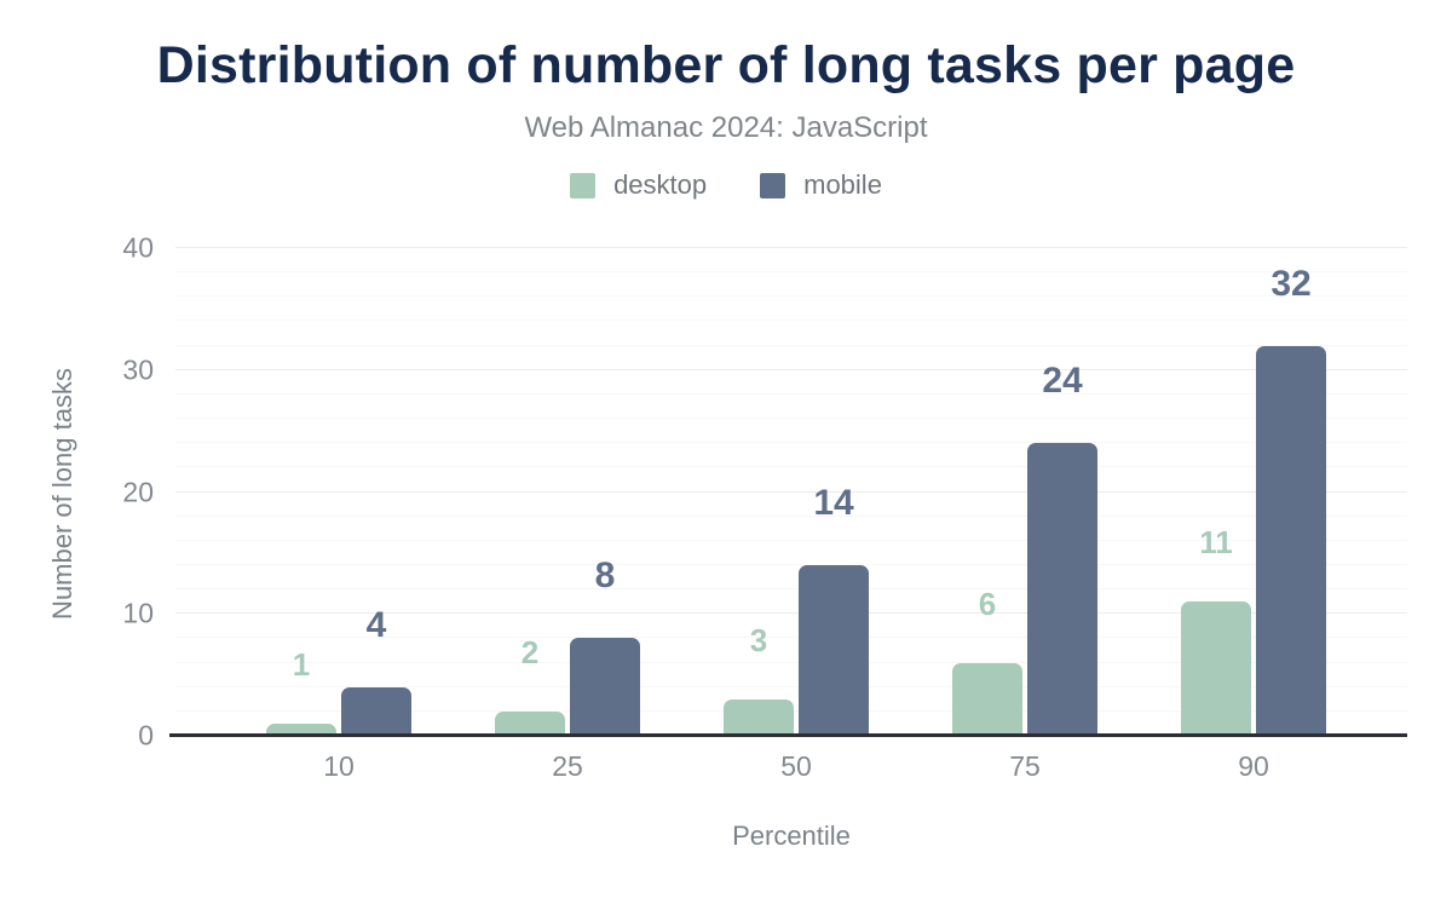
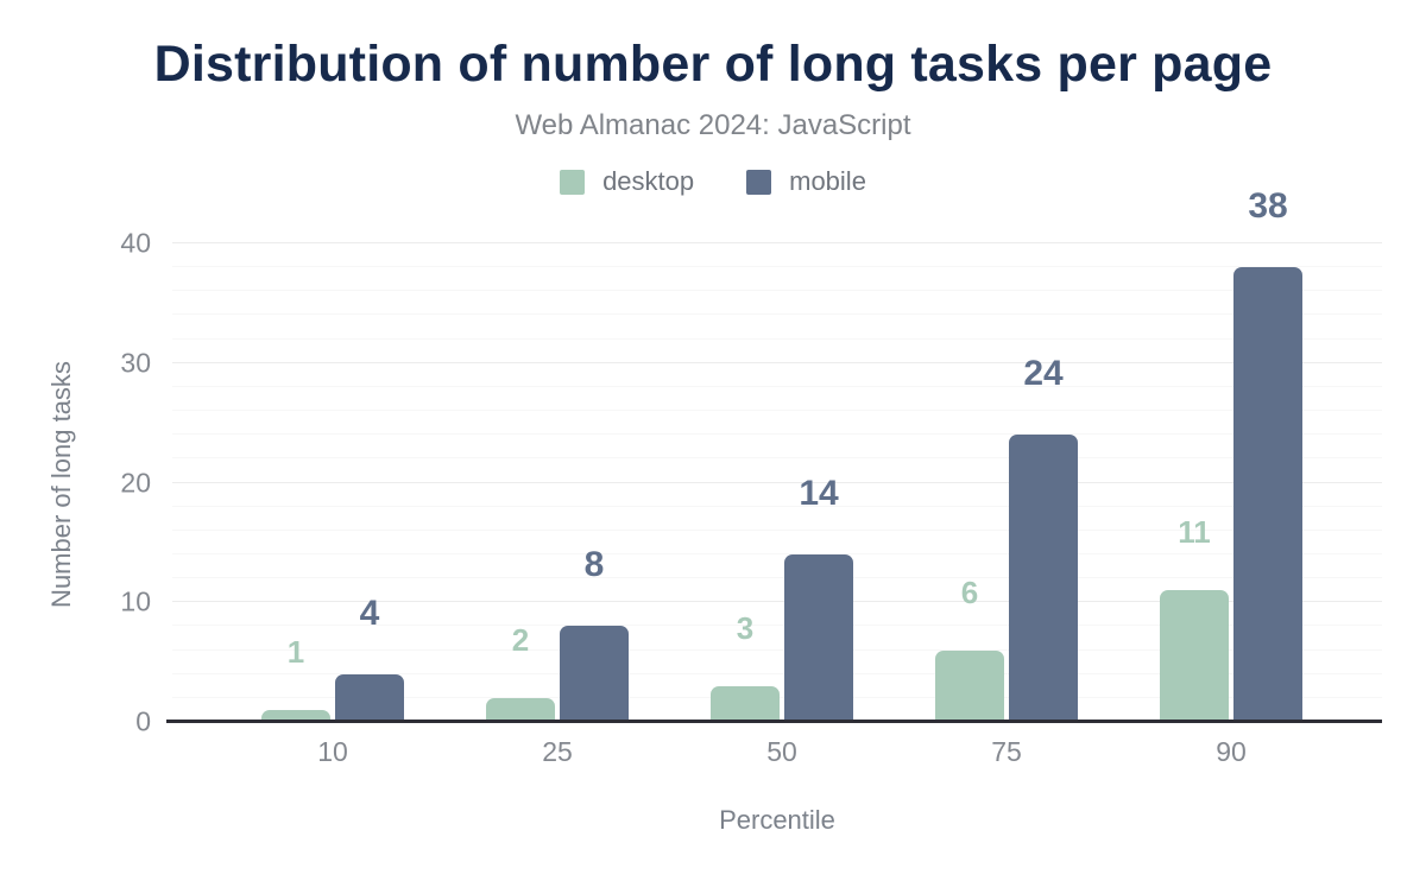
mobile/90: 32 -> 38
